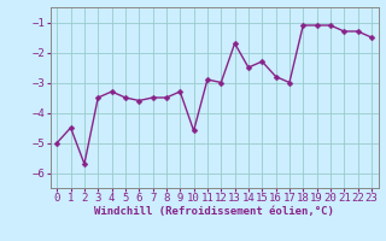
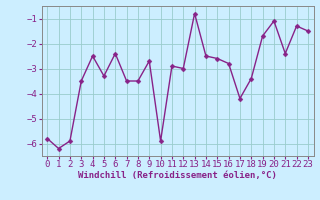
0: -5.0 -> -5.8
1: -4.5 -> -6.2
2: -5.7 -> -5.9
4: -3.3 -> -2.5
5: -3.5 -> -3.3
6: -3.6 -> -2.4
9: -3.3 -> -2.7
10: -4.6 -> -5.9
13: -1.7 -> -0.8
15: -2.3 -> -2.6
17: -3.0 -> -4.2
18: -1.1 -> -3.4
19: -1.1 -> -1.7
21: -1.3 -> -2.4
